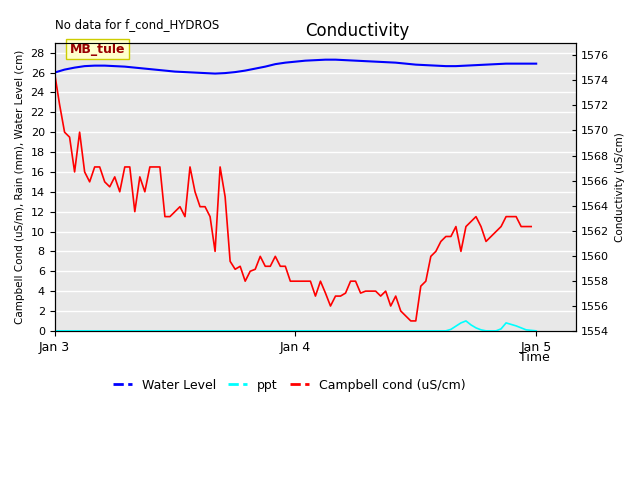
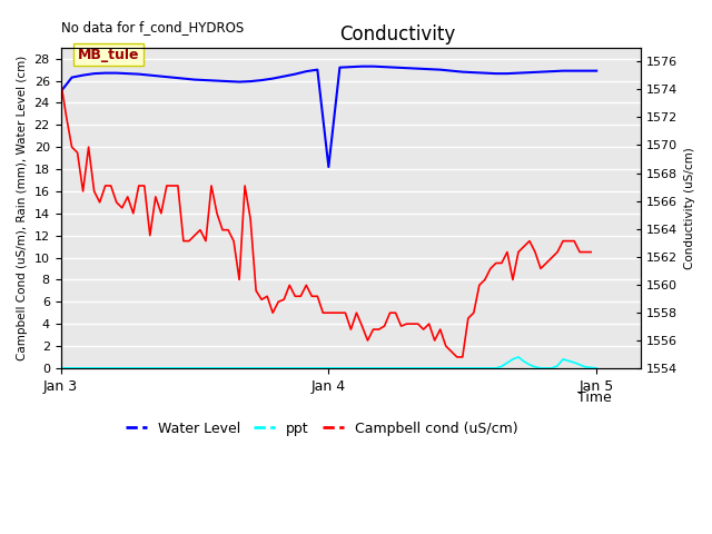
Water Level/Jan 3: 26.0 -> 25.0
Water Level/Jan 4: 27.1 -> 18.2
